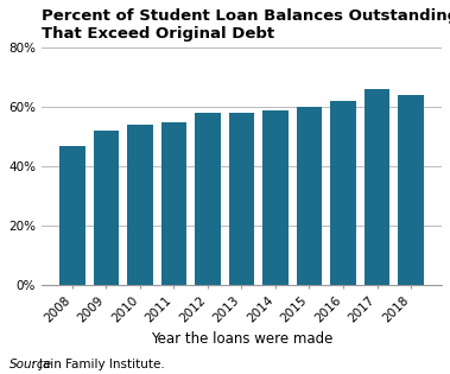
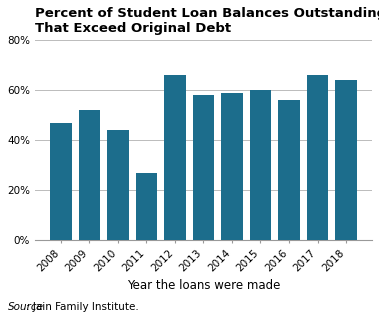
2010: 54% -> 44%
2011: 55% -> 27%
2012: 58% -> 66%
2016: 62% -> 56%
